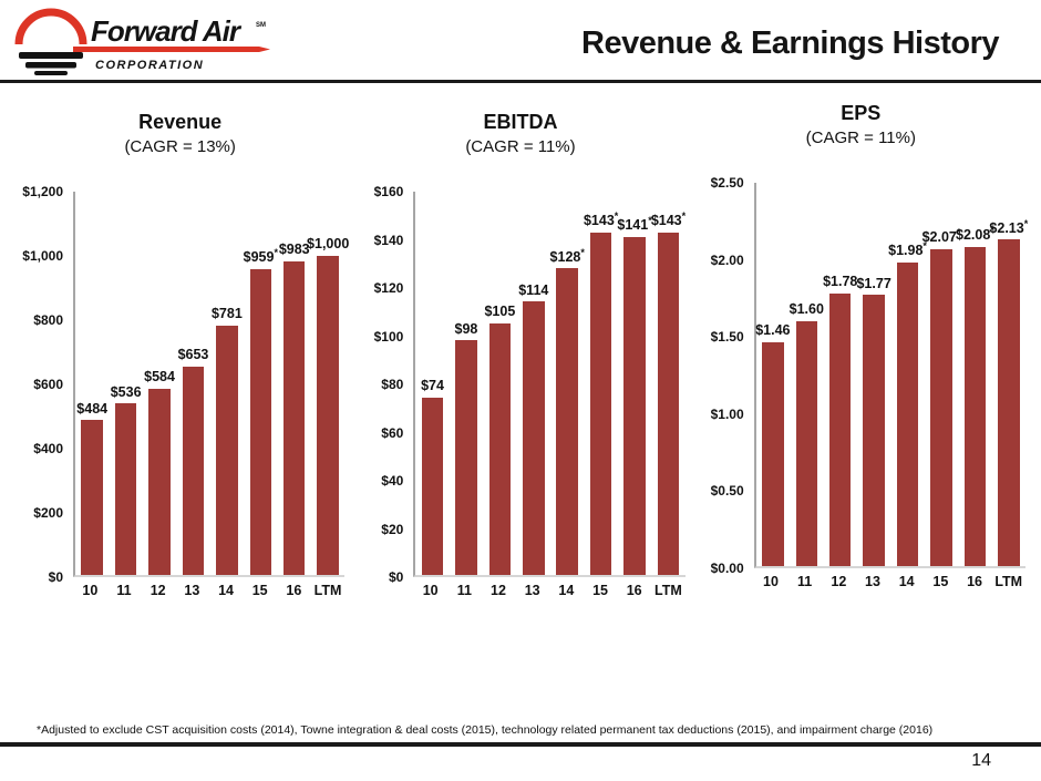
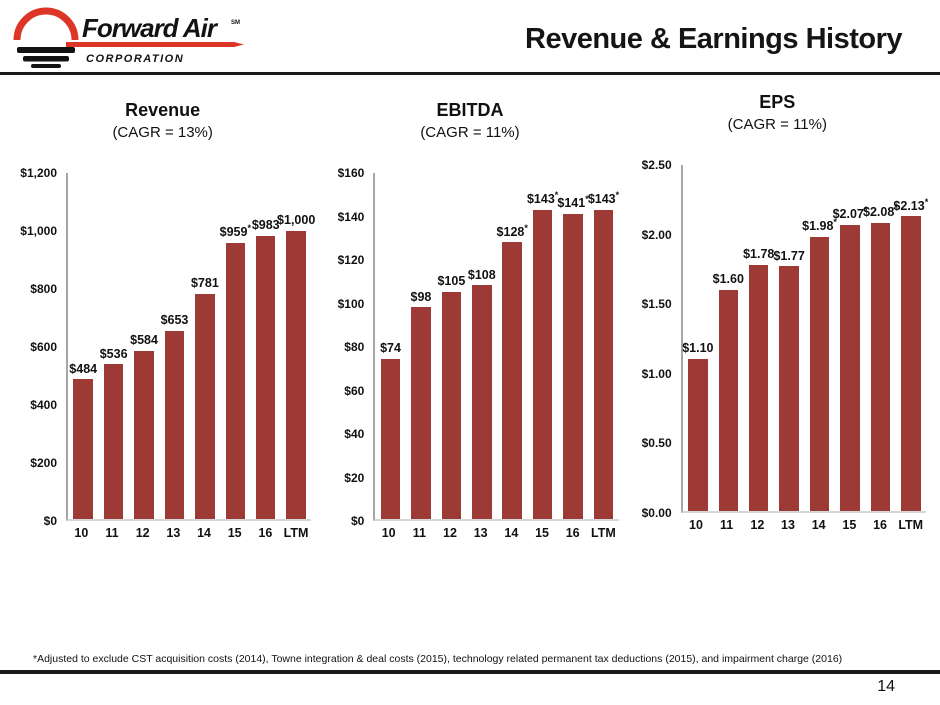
EBITDA/13: $114 -> $108
EPS/10: $1.46 -> $1.10
